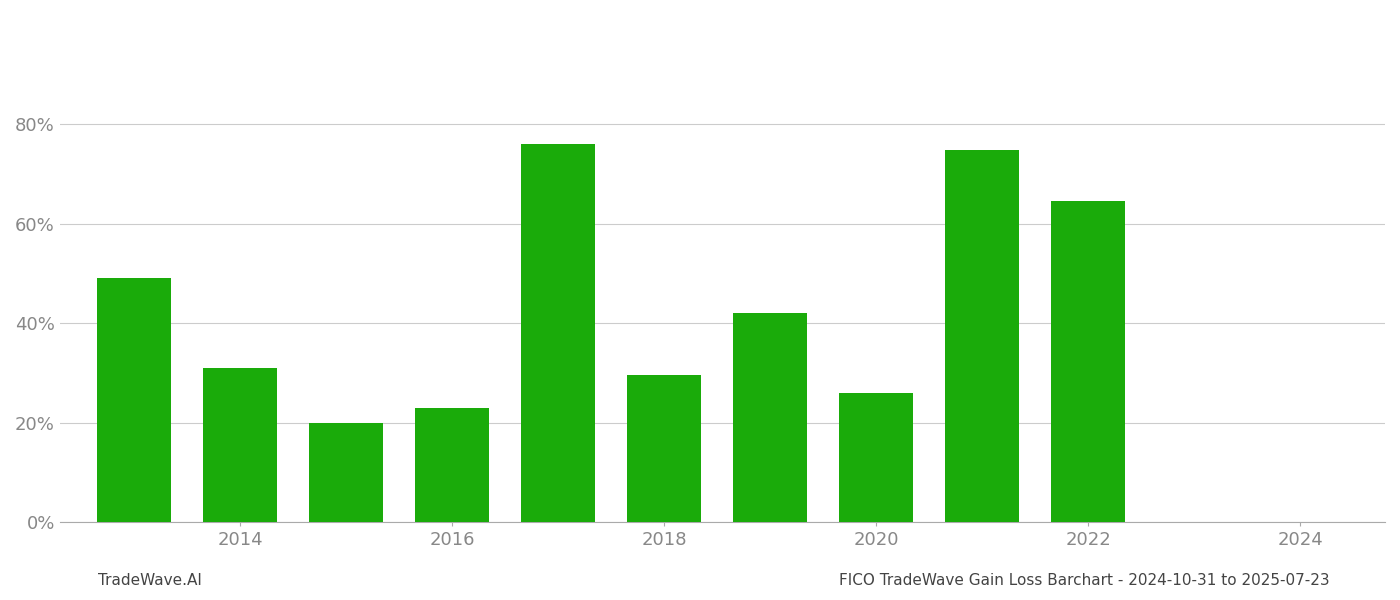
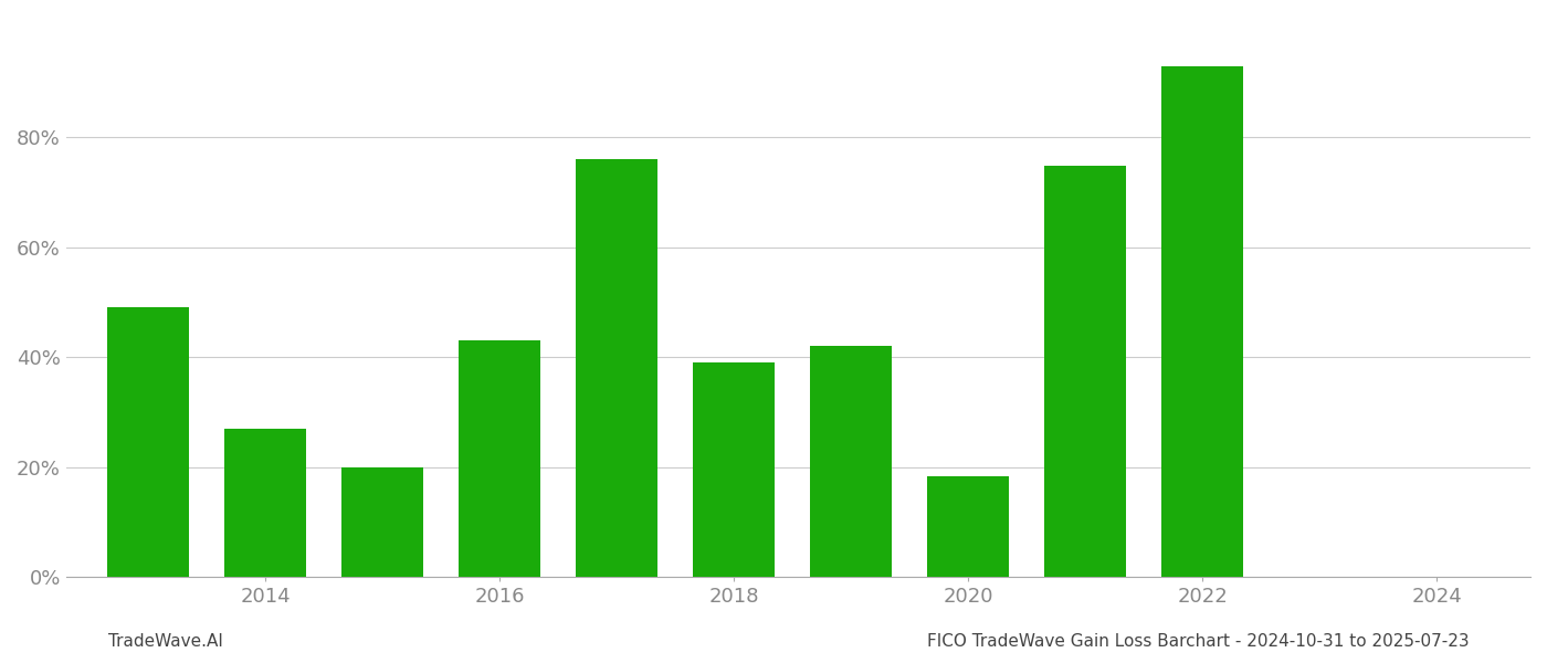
2014: 31.0% -> 27.0%
2016: 23.0% -> 43.0%
2018: 29.5% -> 39.0%
2020: 26.0% -> 18.3%
2022: 64.5% -> 93.0%
